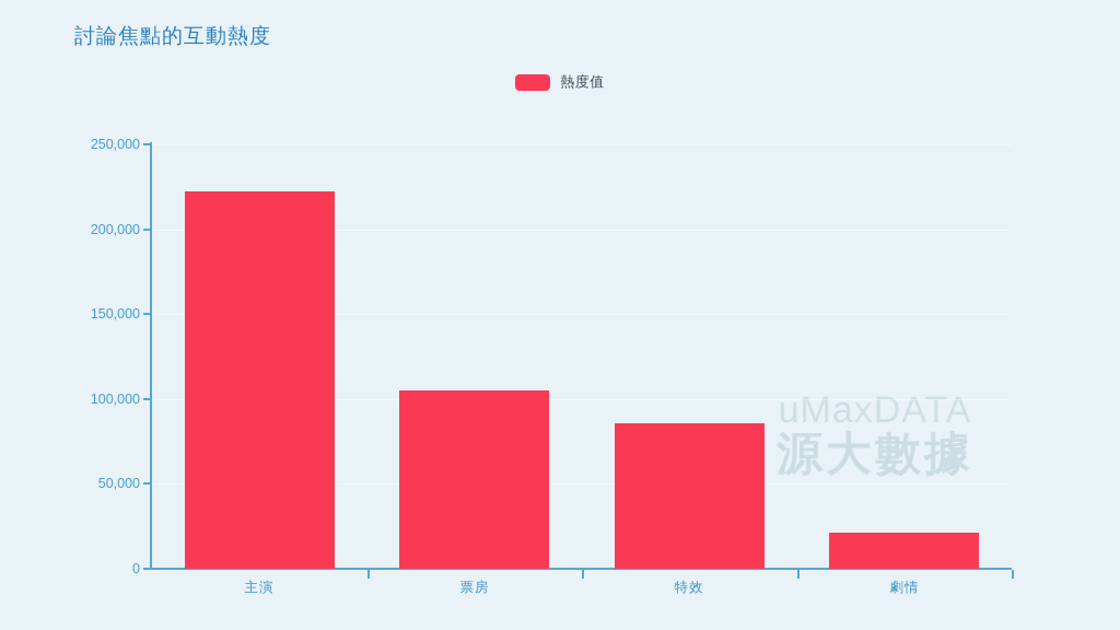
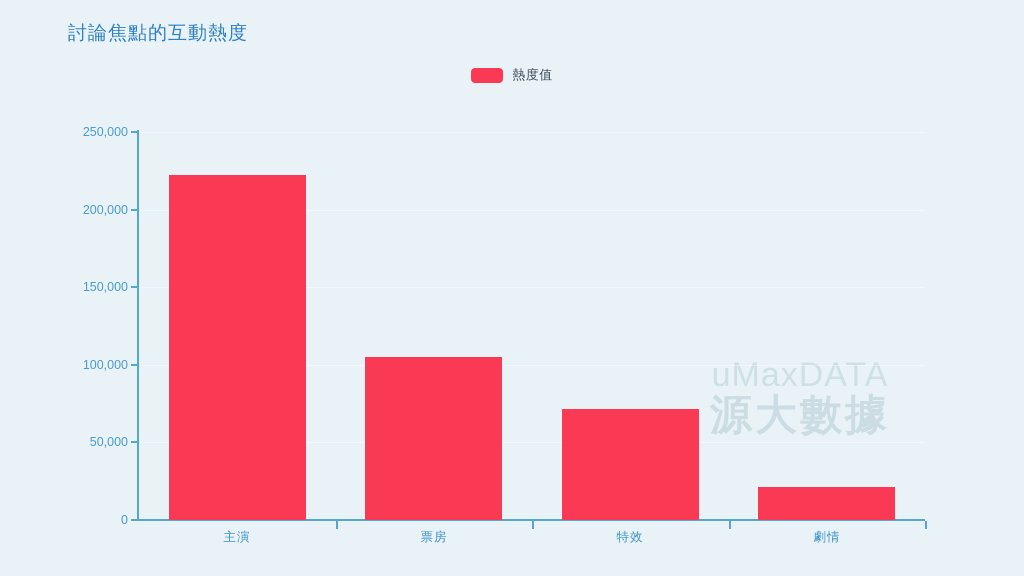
特效: 86000 -> 72000
